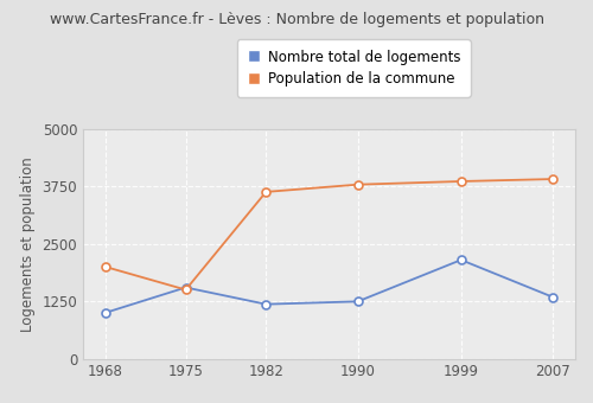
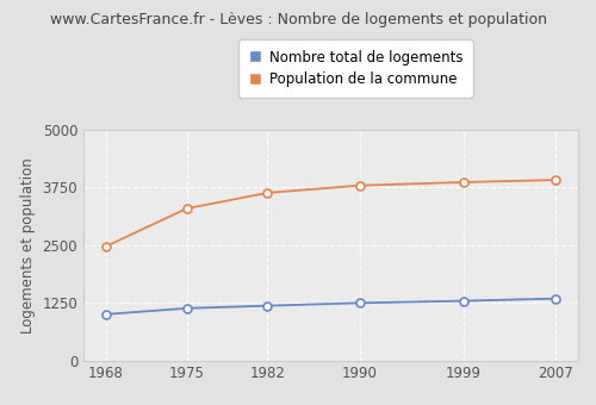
Population de la commune/1968: 2000 -> 2470
Nombre total de logements/1975: 1550 -> 1130
Population de la commune/1975: 1500 -> 3290
Nombre total de logements/1999: 2150 -> 1290
